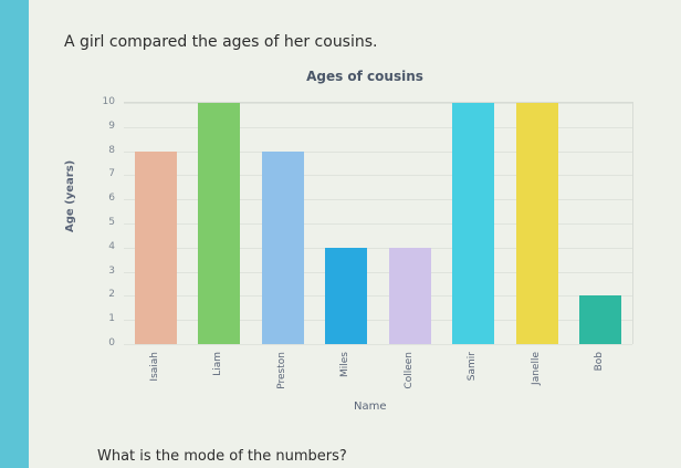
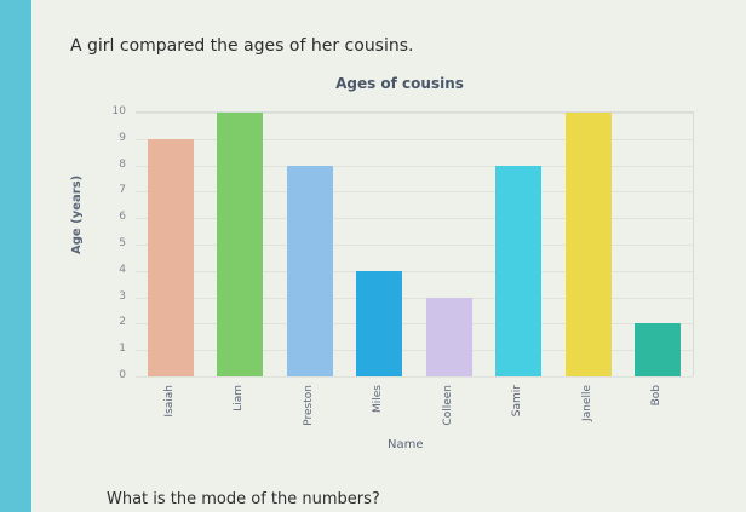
Isaiah: 8 -> 9
Colleen: 4 -> 3
Samir: 10 -> 8
